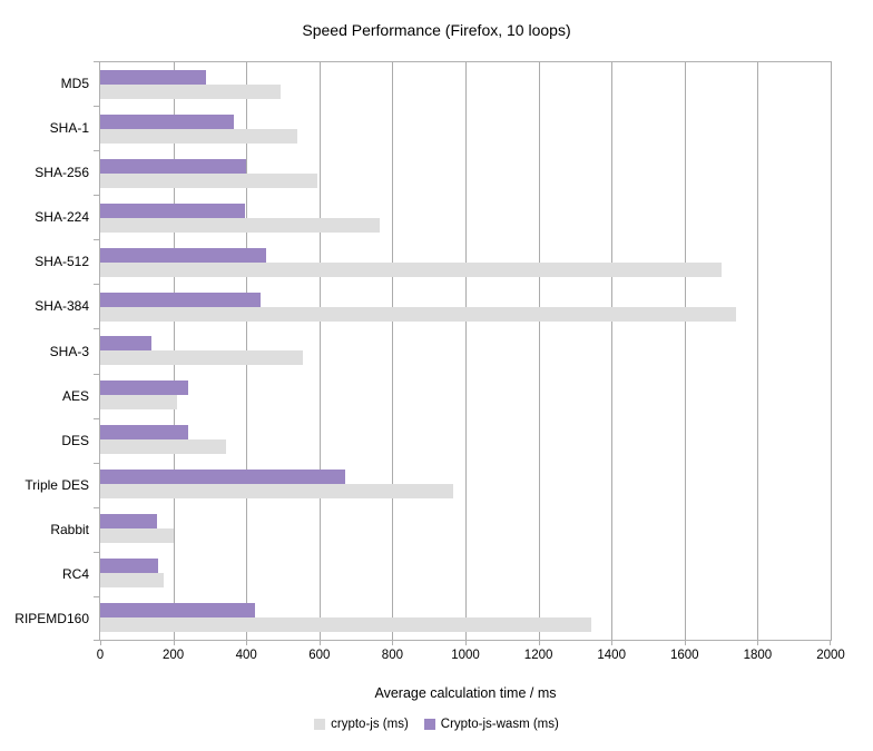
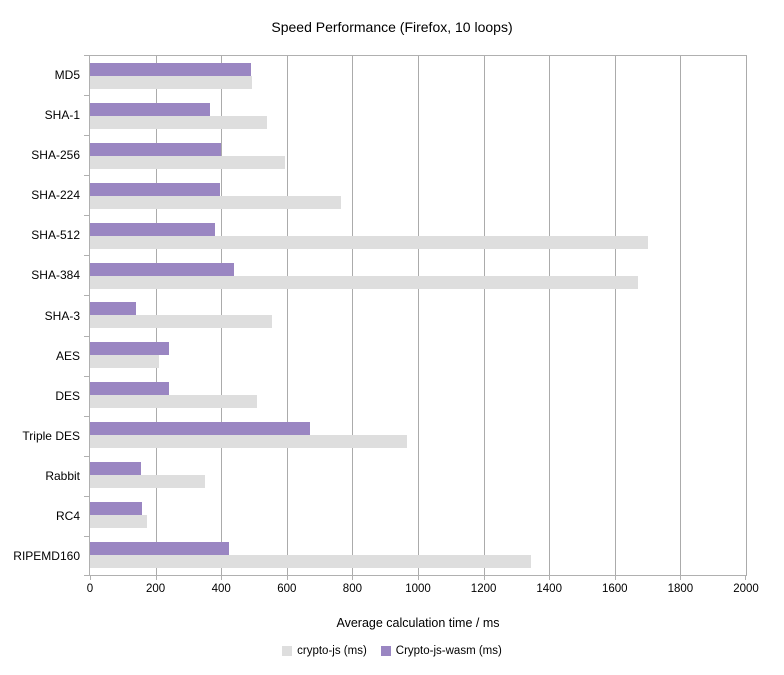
Crypto-js-wasm (ms)/MD5: 290 -> 490
Crypto-js-wasm (ms)/SHA-512: 460 -> 380
crypto-js (ms)/SHA-384: 1740 -> 1670
crypto-js (ms)/DES: 340 -> 510
crypto-js (ms)/Rabbit: 200 -> 350
